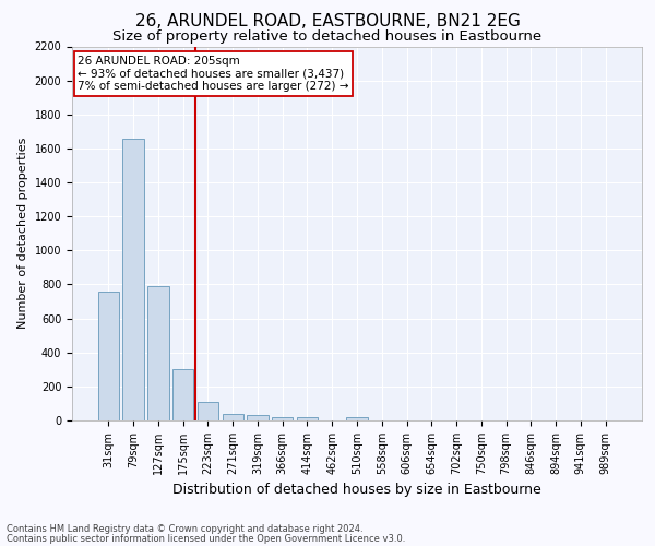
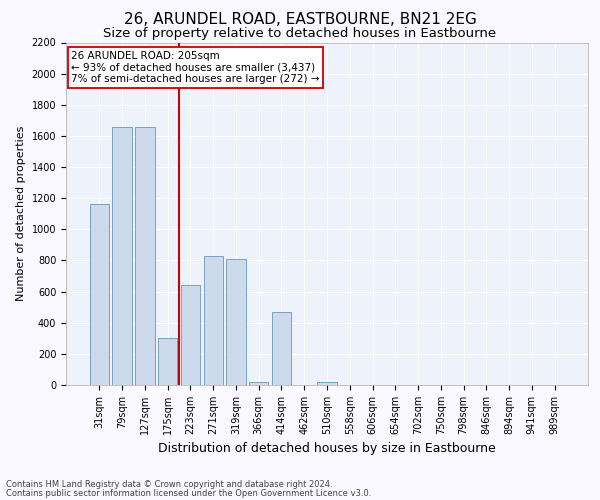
31sqm: 760 -> 1160
127sqm: 790 -> 1660
223sqm: 110 -> 640
271sqm: 40 -> 830
319sqm: 30 -> 810
414sqm: 20 -> 470
